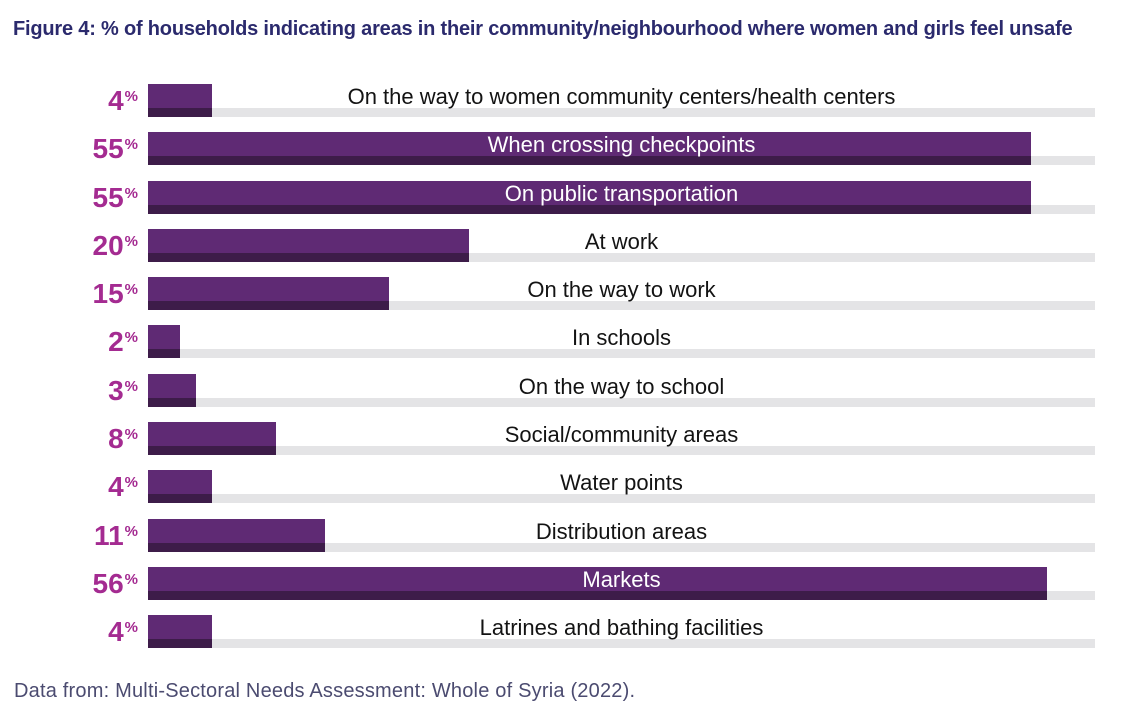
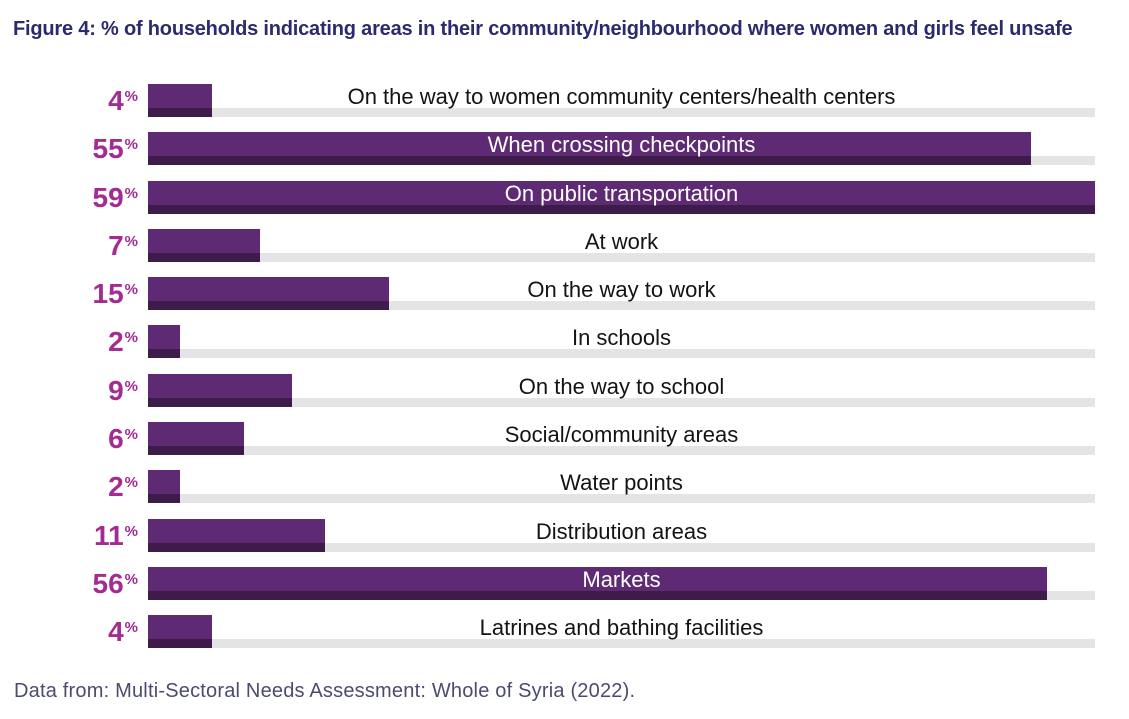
On public transportation: 55 -> 59
At work: 20 -> 7
On the way to school: 3 -> 9
Social/community areas: 8 -> 6
Water points: 4 -> 2
